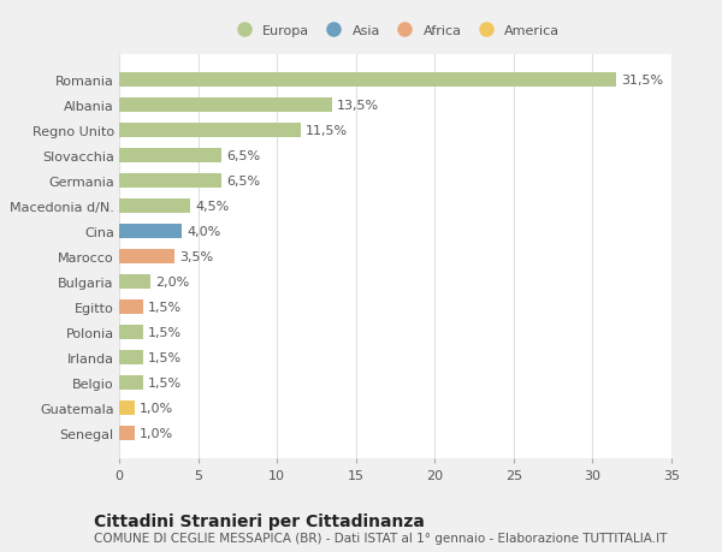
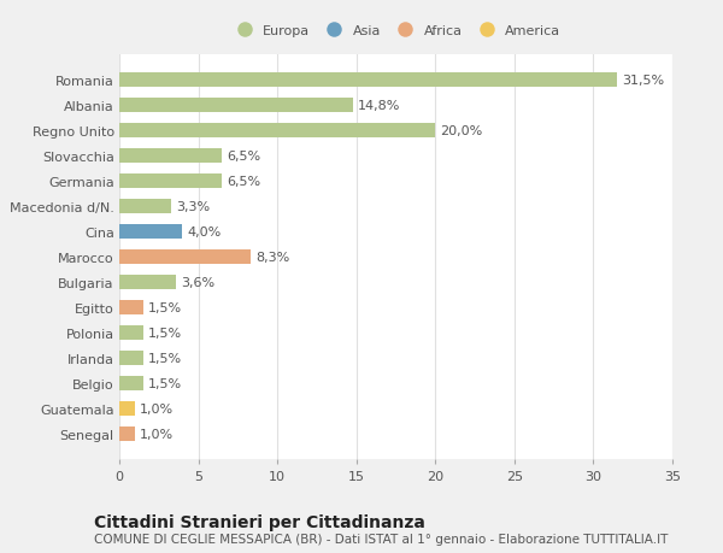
Albania: 13,5% -> 14,8%
Regno Unito: 11,5% -> 20,0%
Macedonia d/N.: 4,5% -> 3,3%
Marocco: 3,5% -> 8,3%
Bulgaria: 2,0% -> 3,6%
